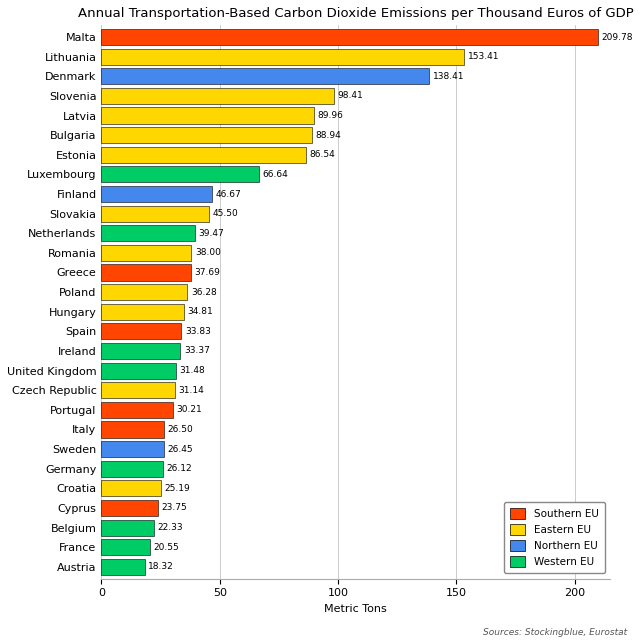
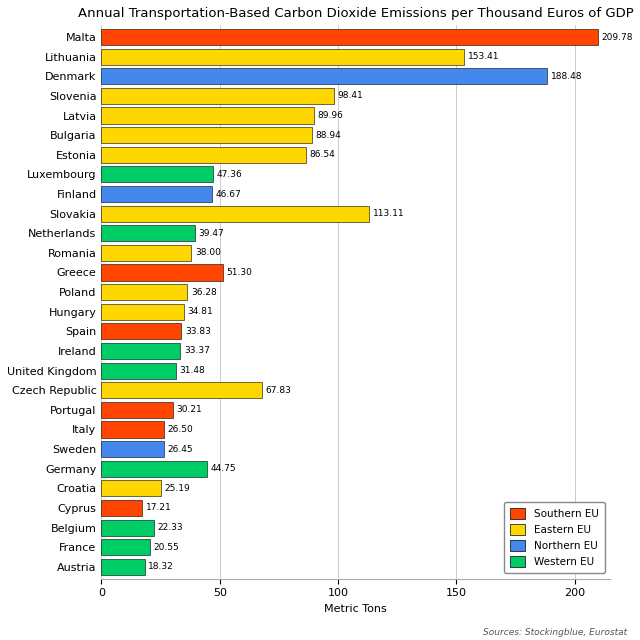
Denmark: 138.41 -> 188.48
Luxembourg: 66.64 -> 47.36
Slovakia: 45.50 -> 113.11
Greece: 37.69 -> 51.30
Czech Republic: 31.14 -> 67.83
Germany: 26.12 -> 44.75
Cyprus: 23.75 -> 17.21
